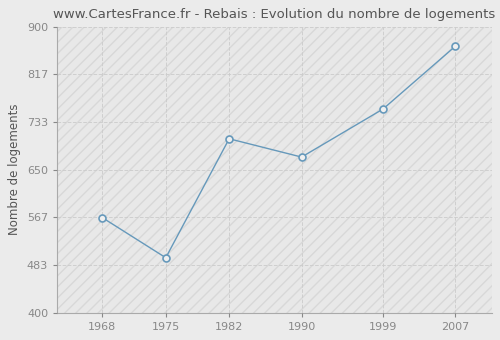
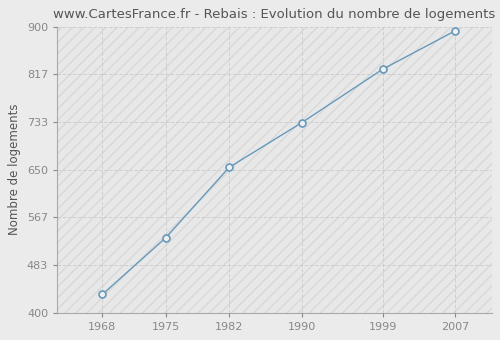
1968: 566 -> 432
1975: 496 -> 531
1982: 704 -> 654
1990: 672 -> 732
1999: 756 -> 826
2007: 866 -> 893
